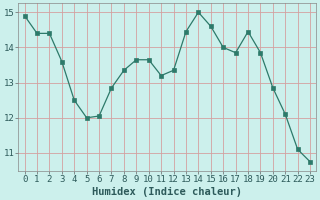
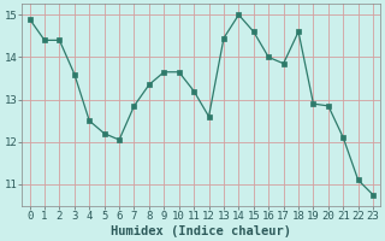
5: 12.00 -> 12.20
12: 13.35 -> 12.60
18: 14.45 -> 14.60
19: 13.85 -> 12.90
